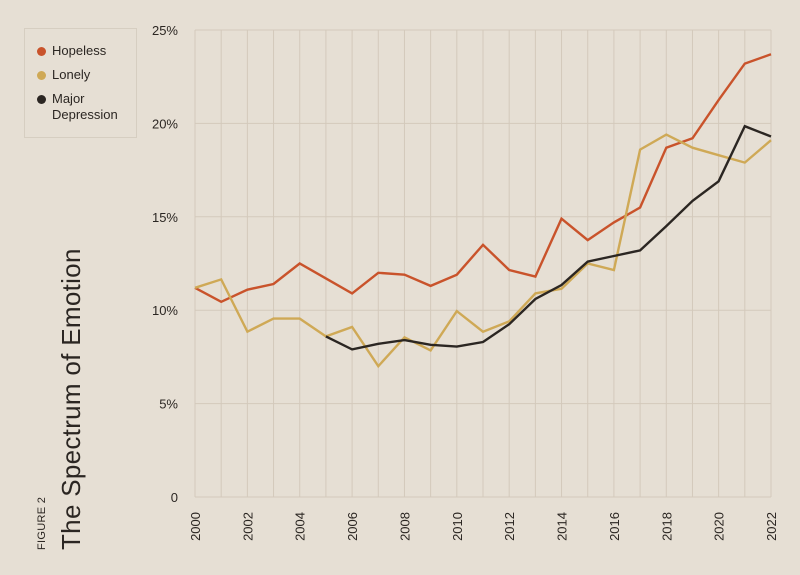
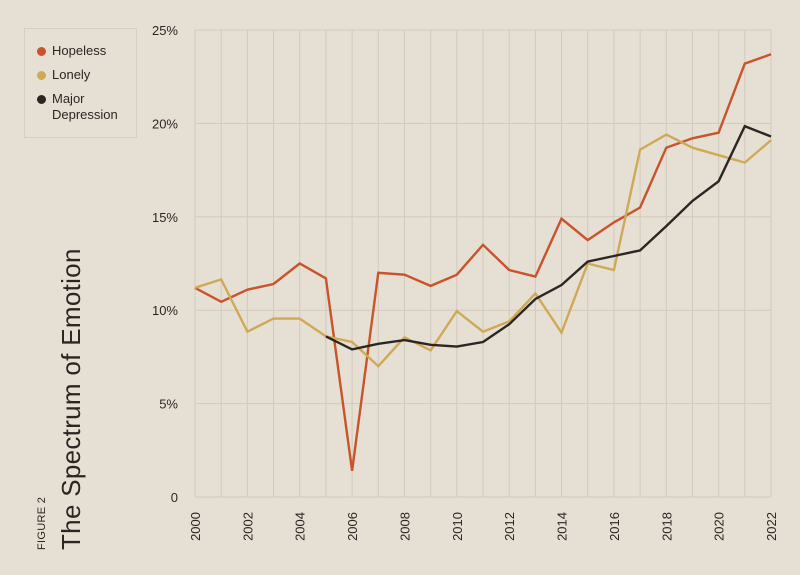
Hopeless/2006: 10.9% -> 1.4%
Lonely/2006: 9.1% -> 8.3%
Lonely/2014: 11.2% -> 8.8%
Hopeless/2020: 21.2% -> 19.5%
